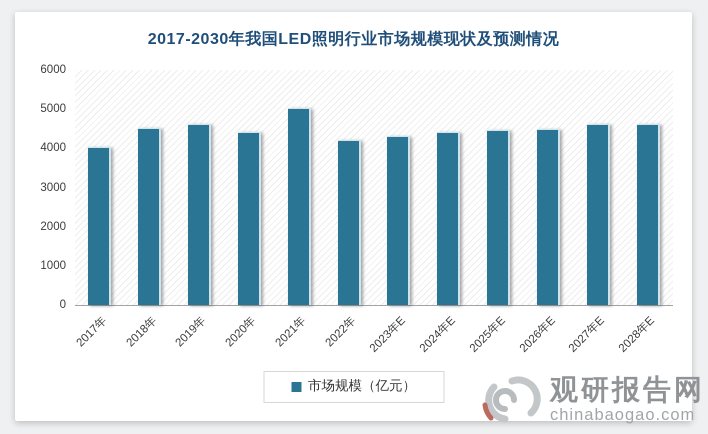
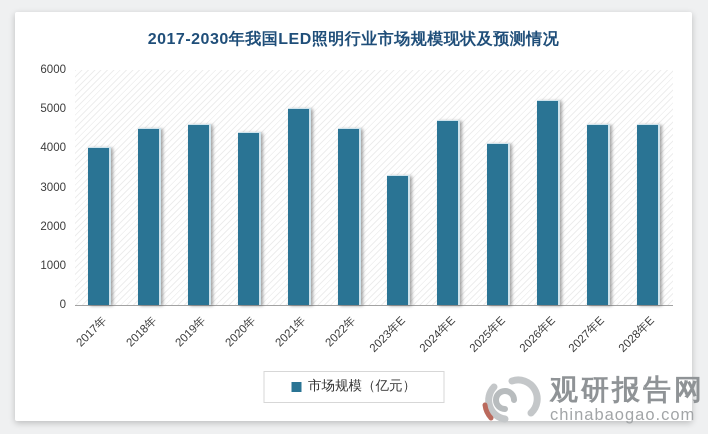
2022年: 4200 -> 4500
2023年E: 4300 -> 3300
2024年E: 4400 -> 4700
2025年E: 4400 -> 4100
2026年E: 4500 -> 5200
